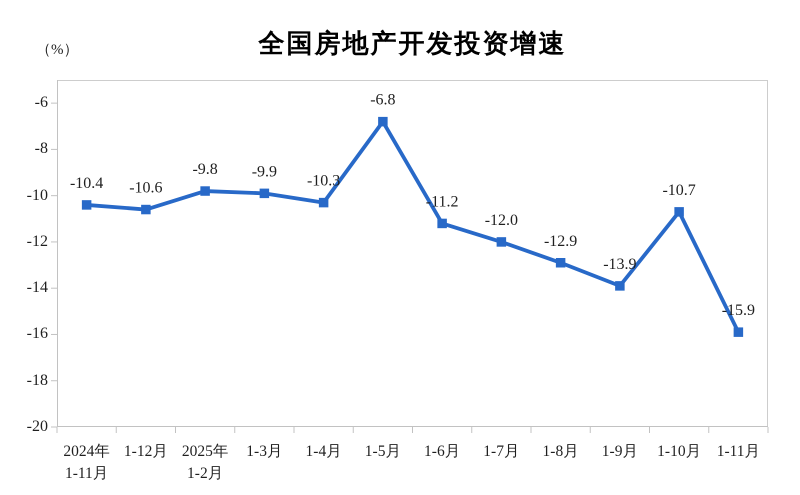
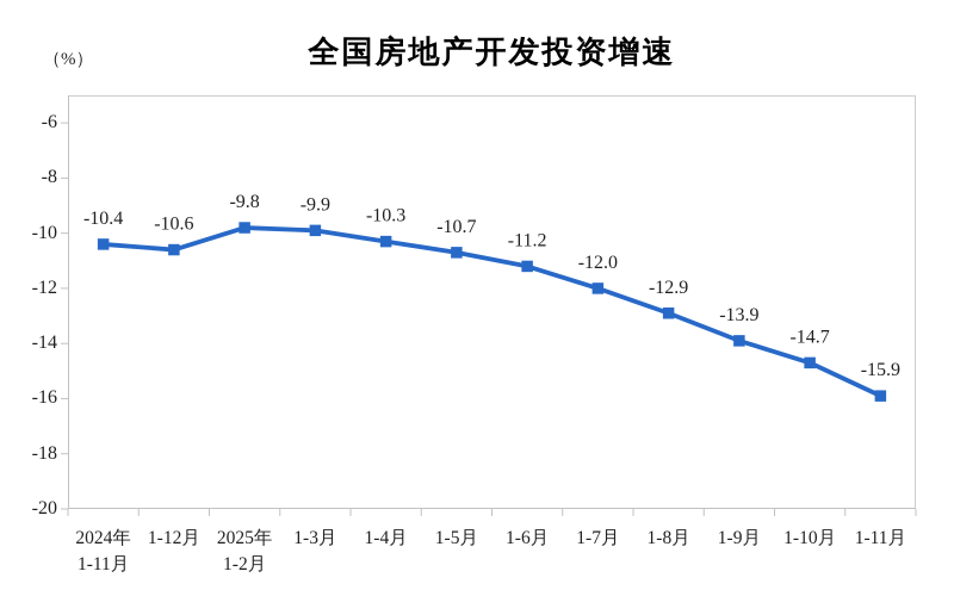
1-5月: -6.8 -> -10.7
1-10月: -10.7 -> -14.7
